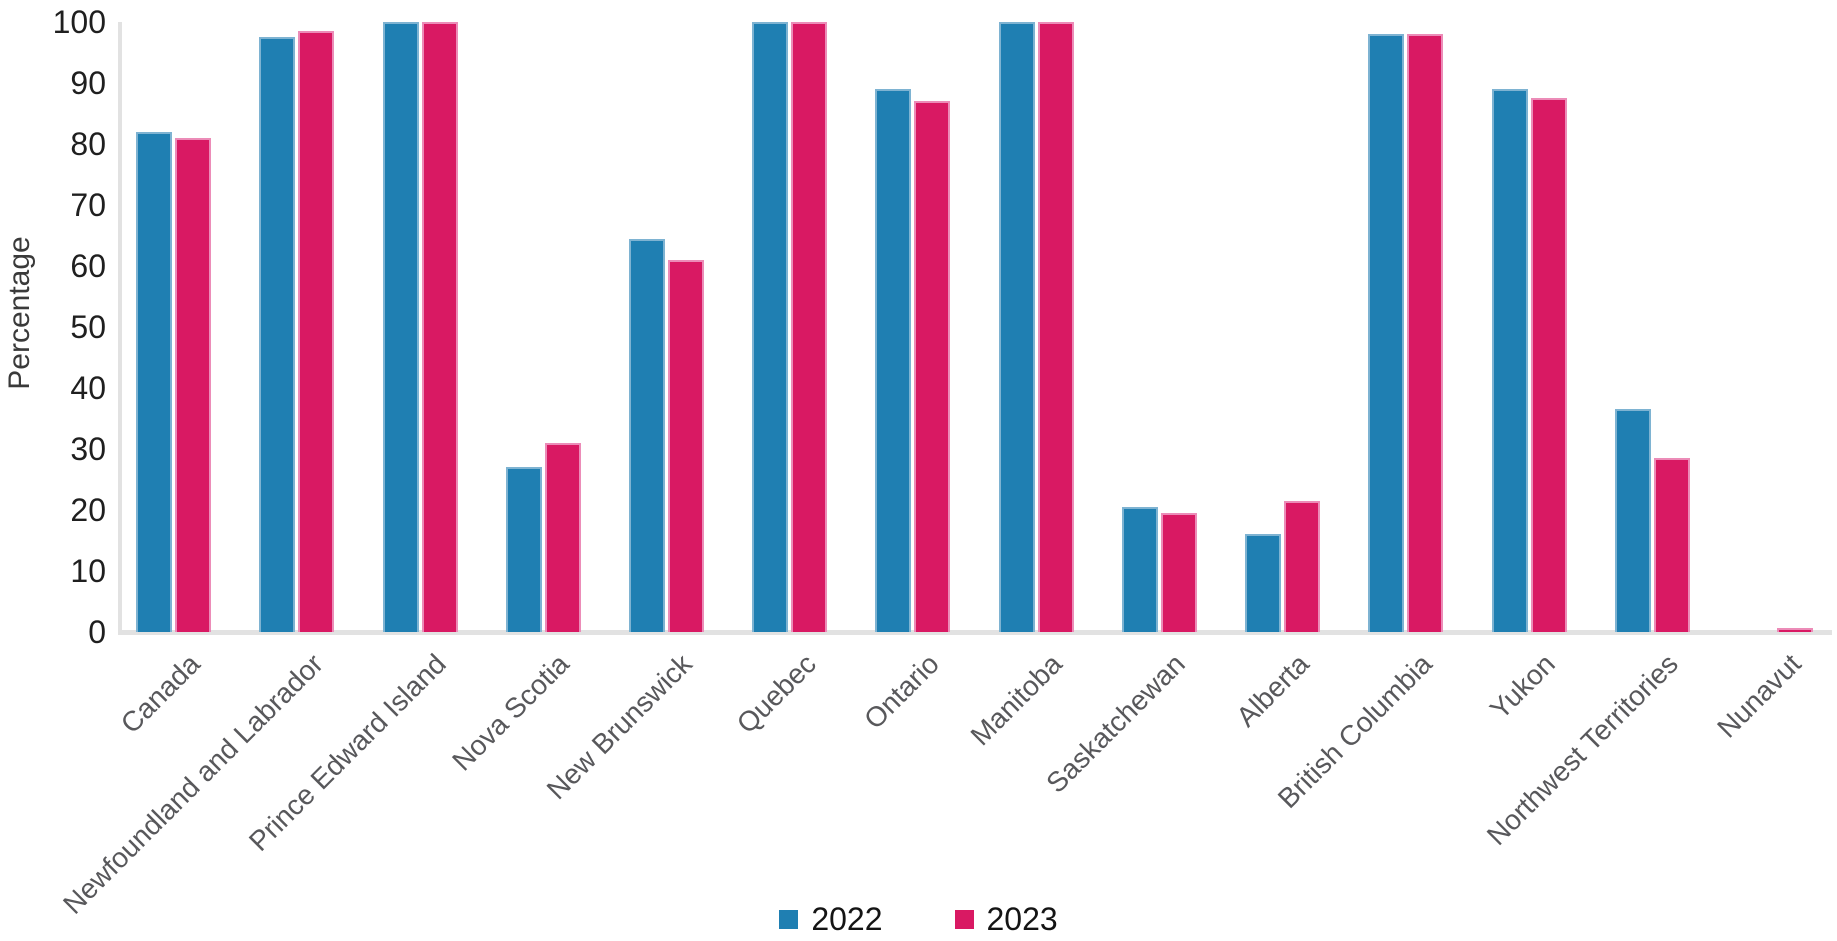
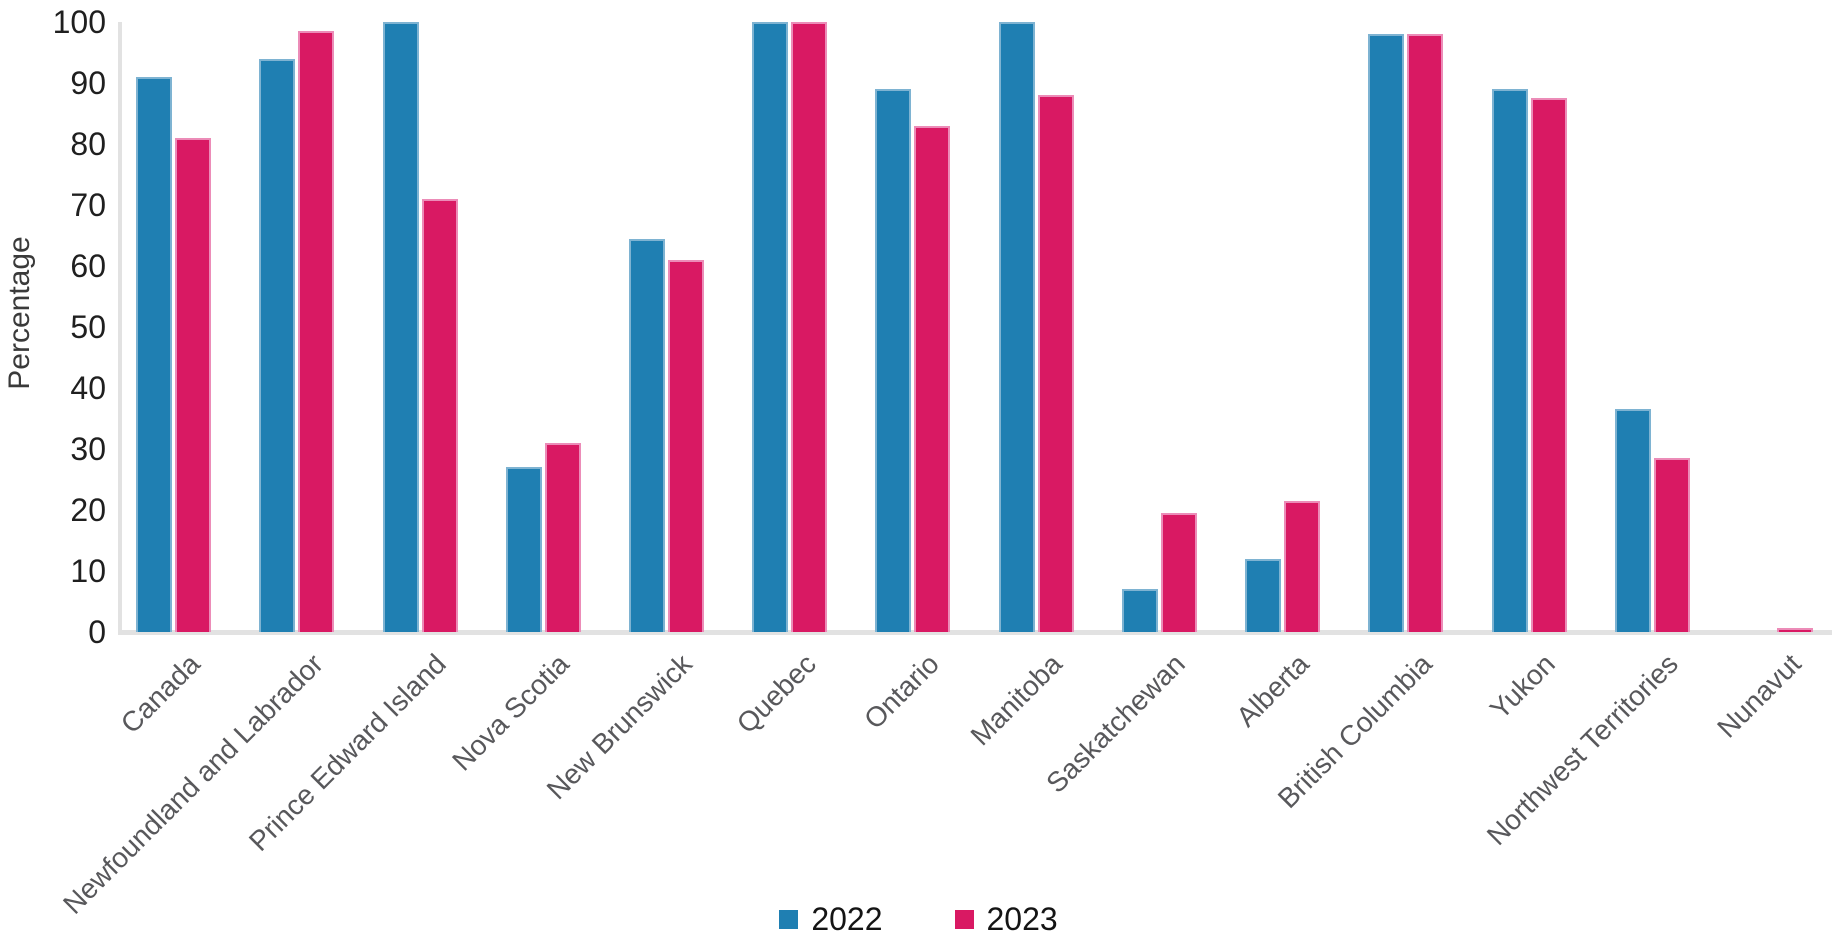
2022/Canada: 82 -> 91
2022/Newfoundland and Labrador: 98 -> 94
2023/Prince Edward Island: 100 -> 71
2023/Ontario: 87 -> 83
2023/Manitoba: 100 -> 88
2022/Saskatchewan: 20 -> 7
2022/Alberta: 16 -> 12
